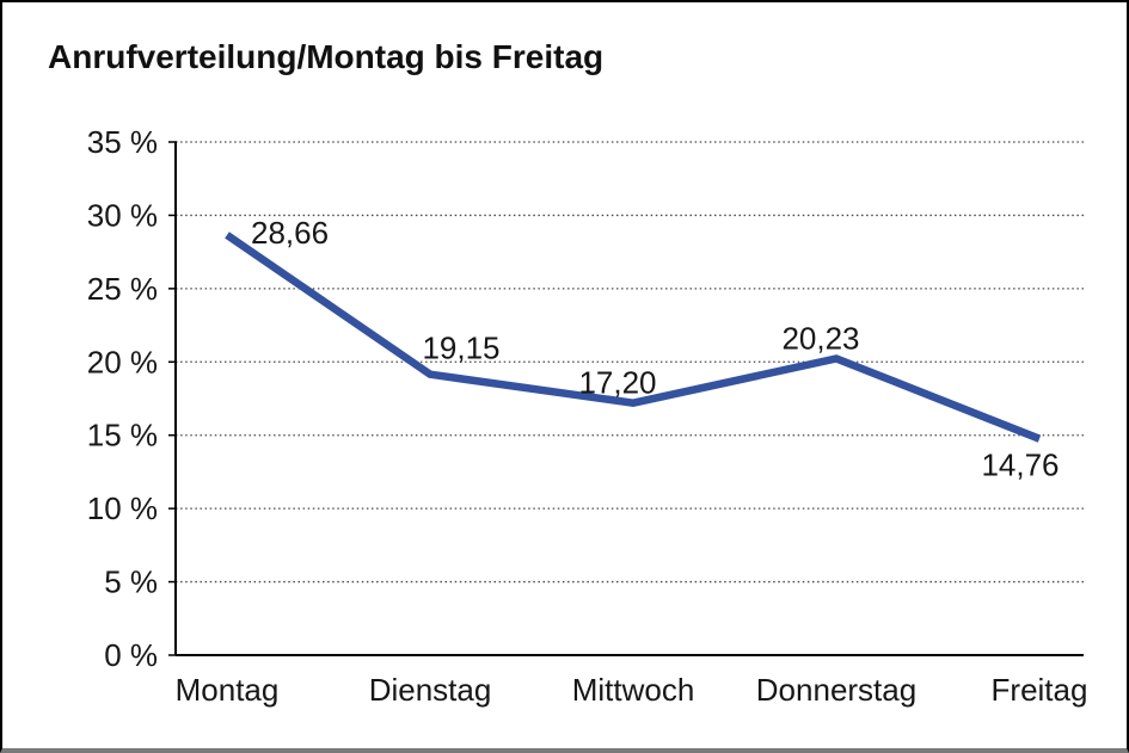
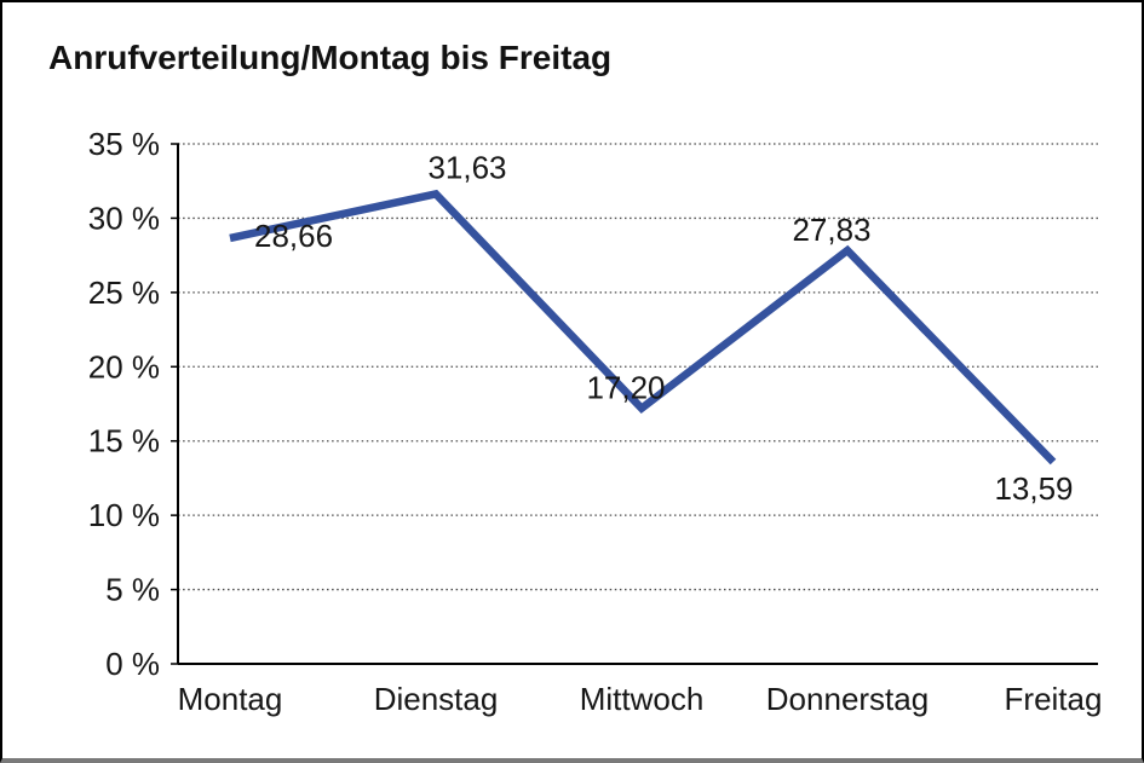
Dienstag: 19,15 -> 31,63
Donnerstag: 20,23 -> 27,83
Freitag: 14,76 -> 13,59
